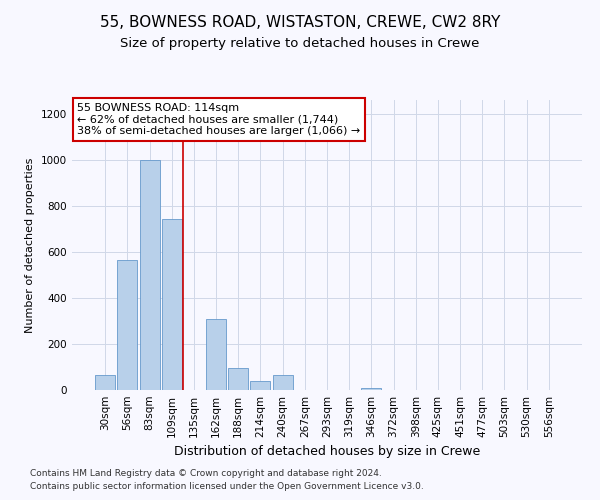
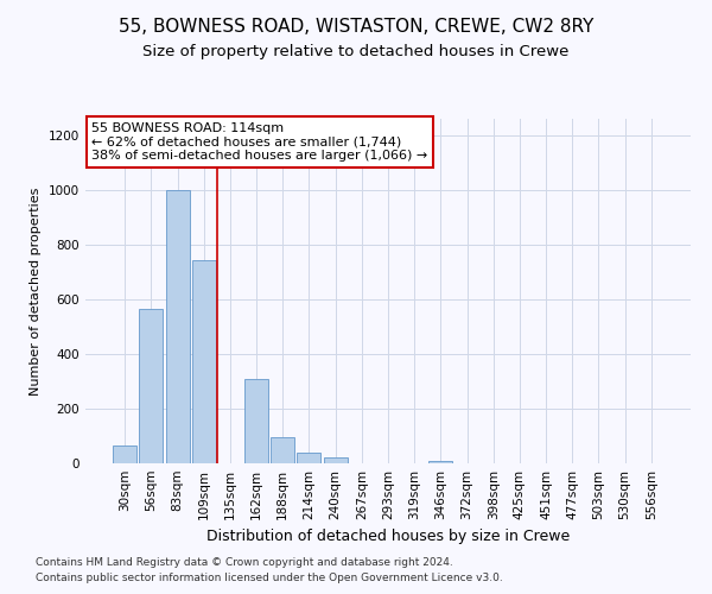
240sqm: 65 -> 20
